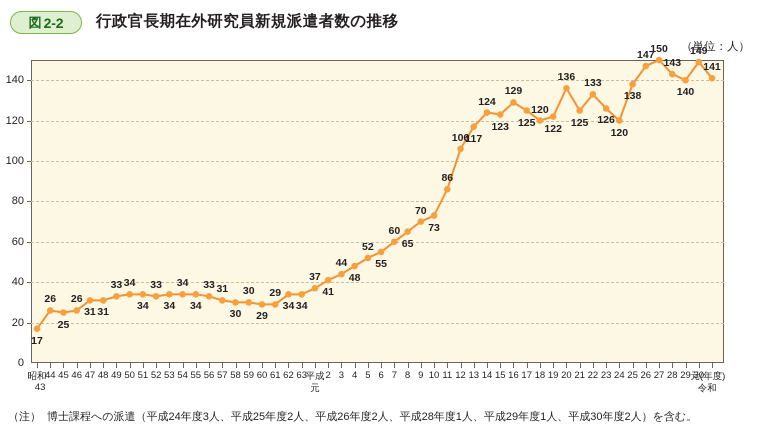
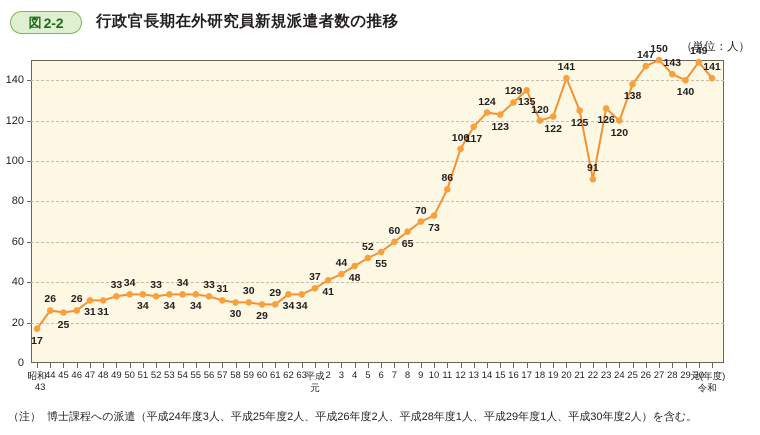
17: 125 -> 135
20: 136 -> 141
22: 133 -> 91
